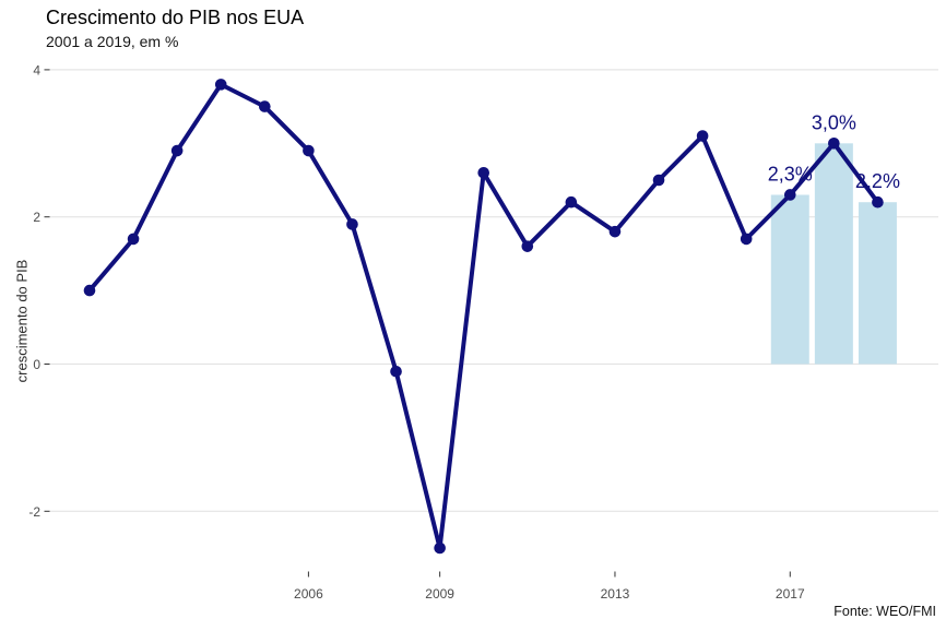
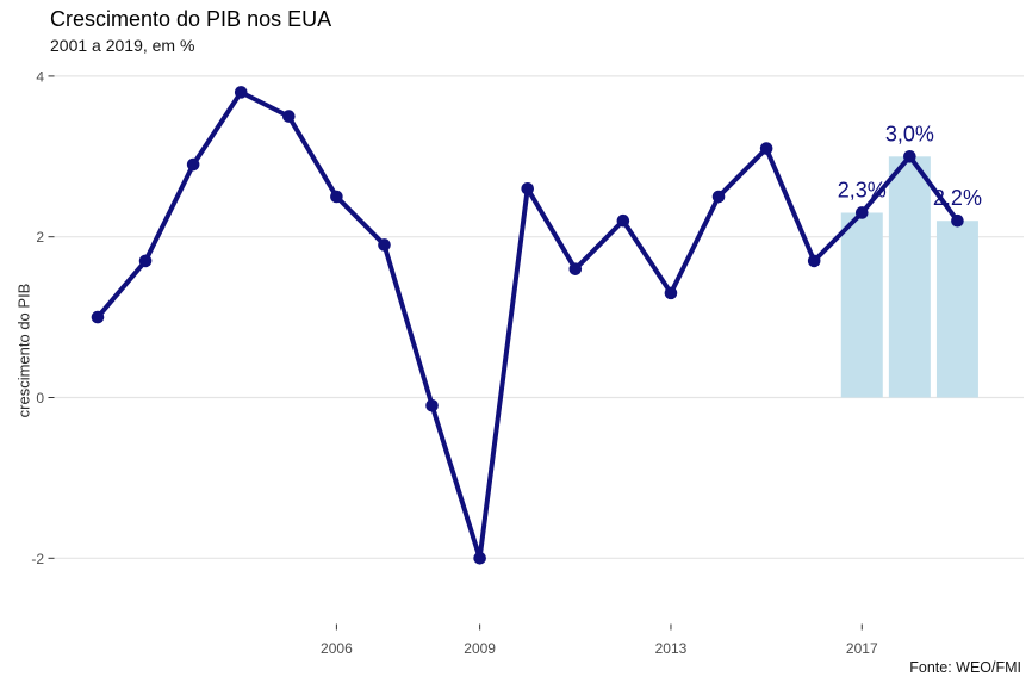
2006: 2.9 -> 2.5
2009: -2.5 -> -2.0
2013: 1.8 -> 1.3
